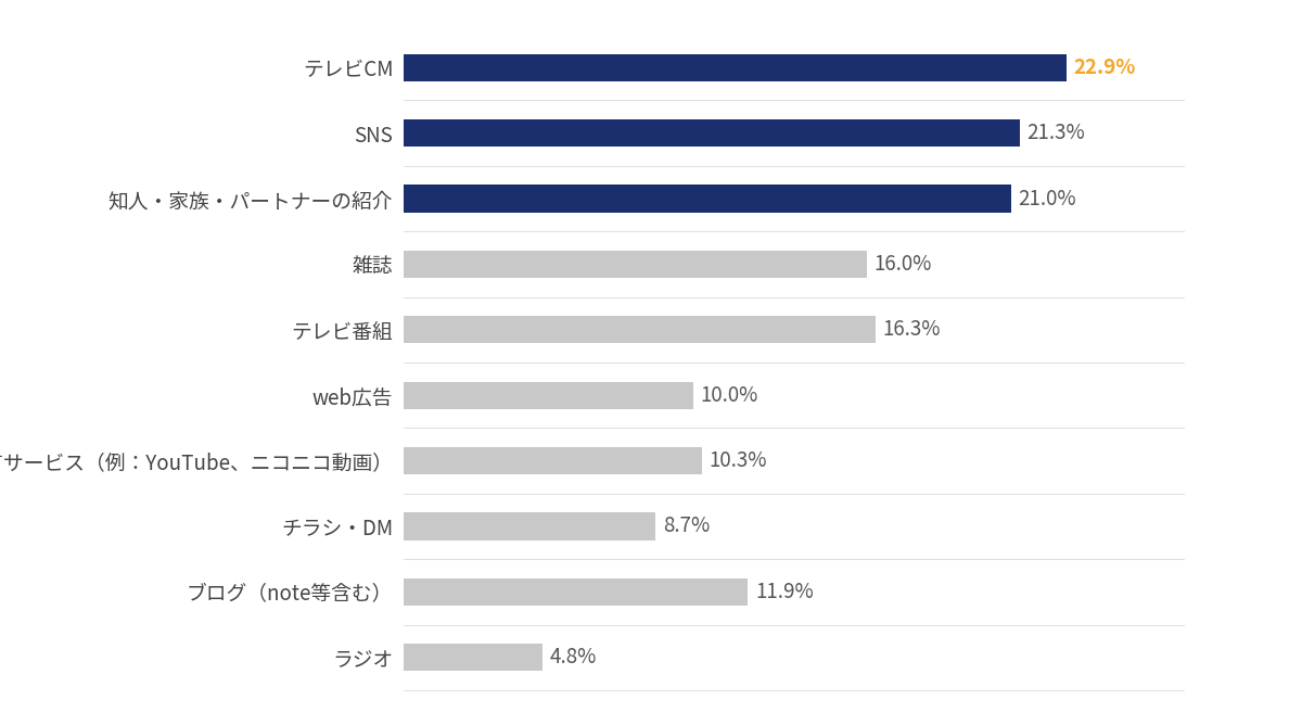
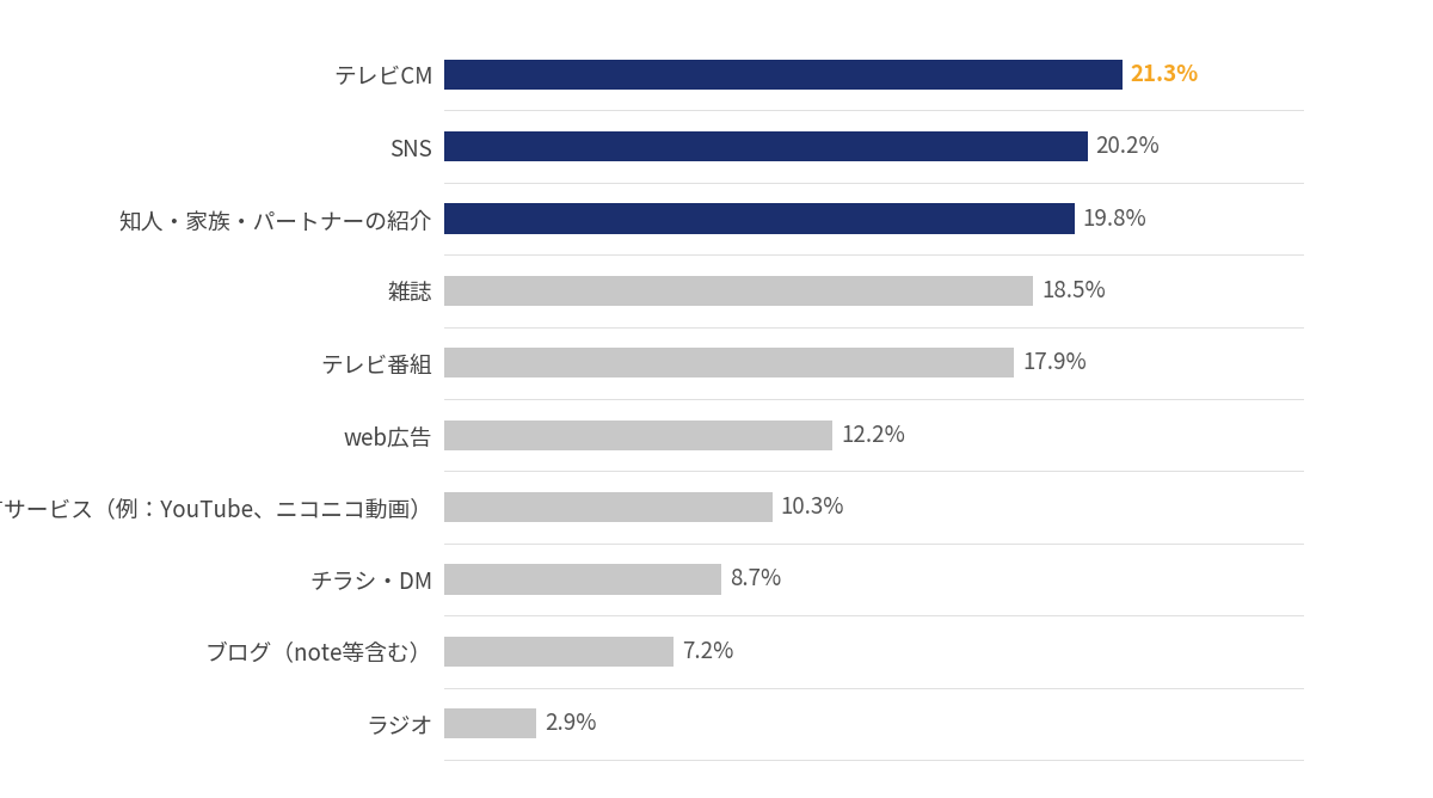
テレビCM: 22.9% -> 21.3%
SNS: 21.3% -> 20.2%
知人・家族・パートナーの紹介: 21.0% -> 19.8%
雑誌: 16.0% -> 18.5%
テレビ番組: 16.3% -> 17.9%
web広告: 10.0% -> 12.2%
ブログ（note等含む）: 11.9% -> 7.2%
ラジオ: 4.8% -> 2.9%
